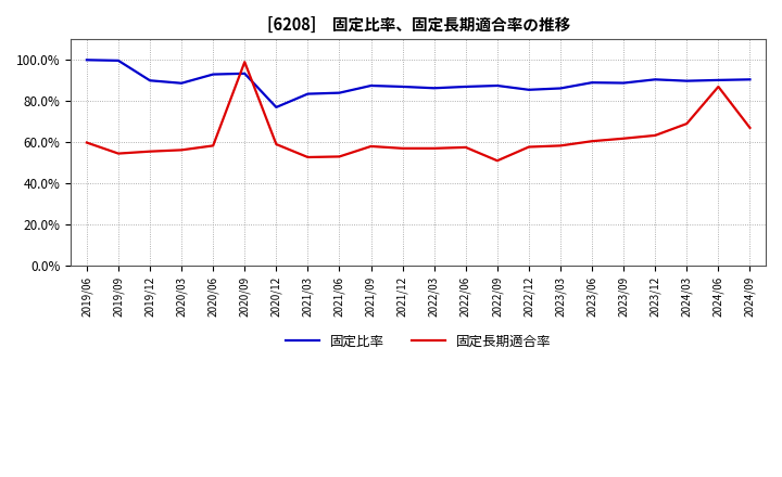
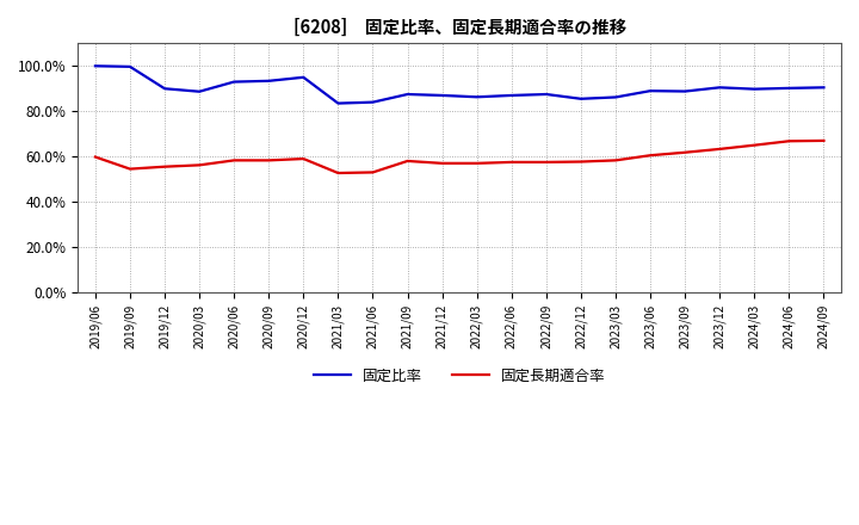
固定長期適合率/2020/09: 99% -> 58%
固定比率/2020/12: 77% -> 95%
固定長期適合率/2022/09: 51% -> 57%
固定長期適合率/2024/03: 69% -> 65%
固定長期適合率/2024/06: 87% -> 67%
